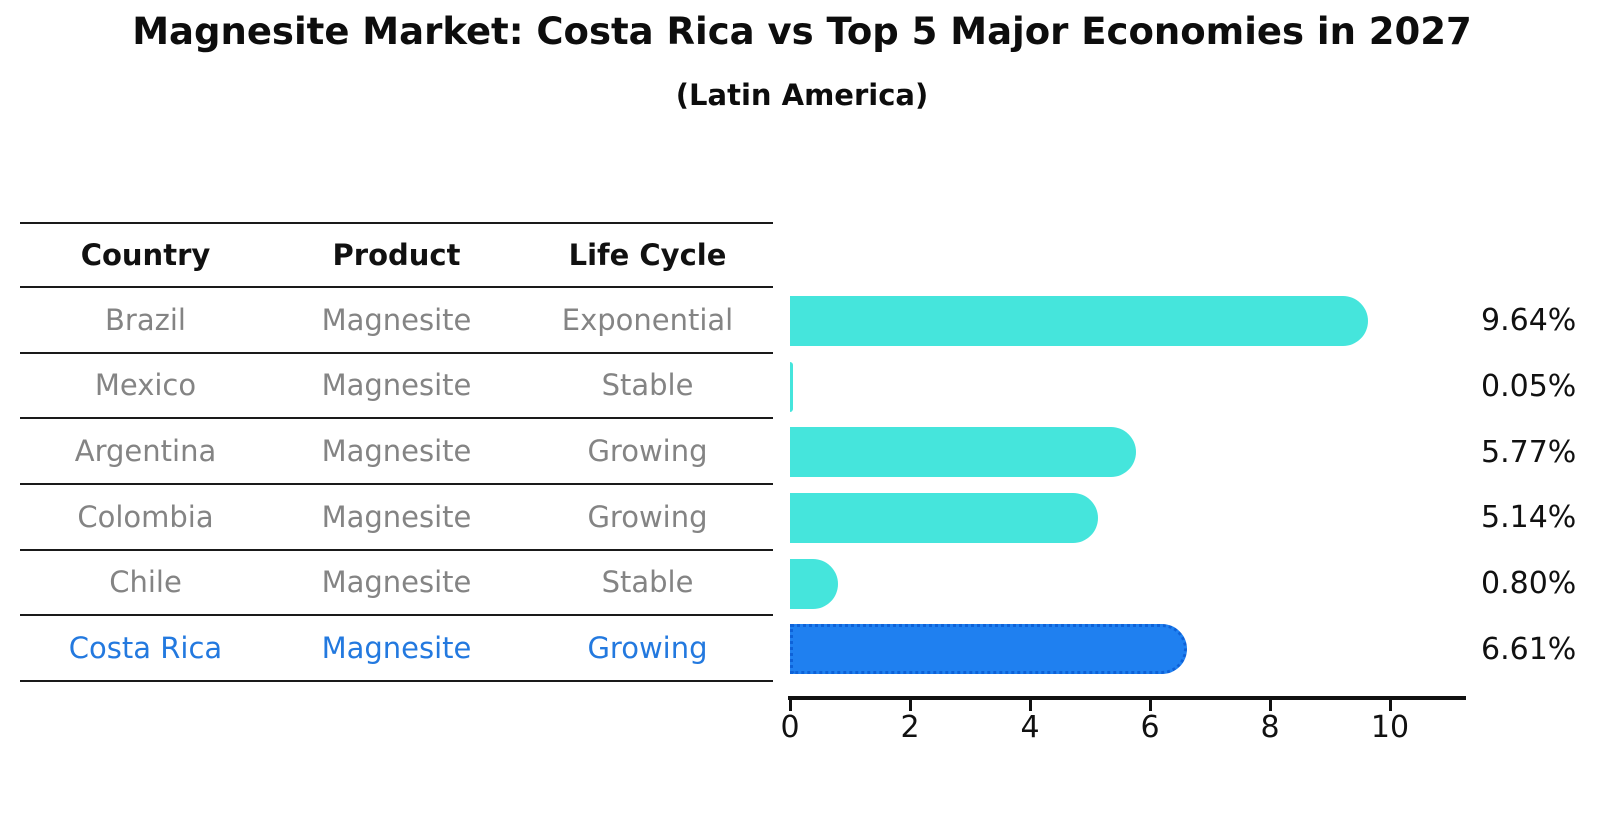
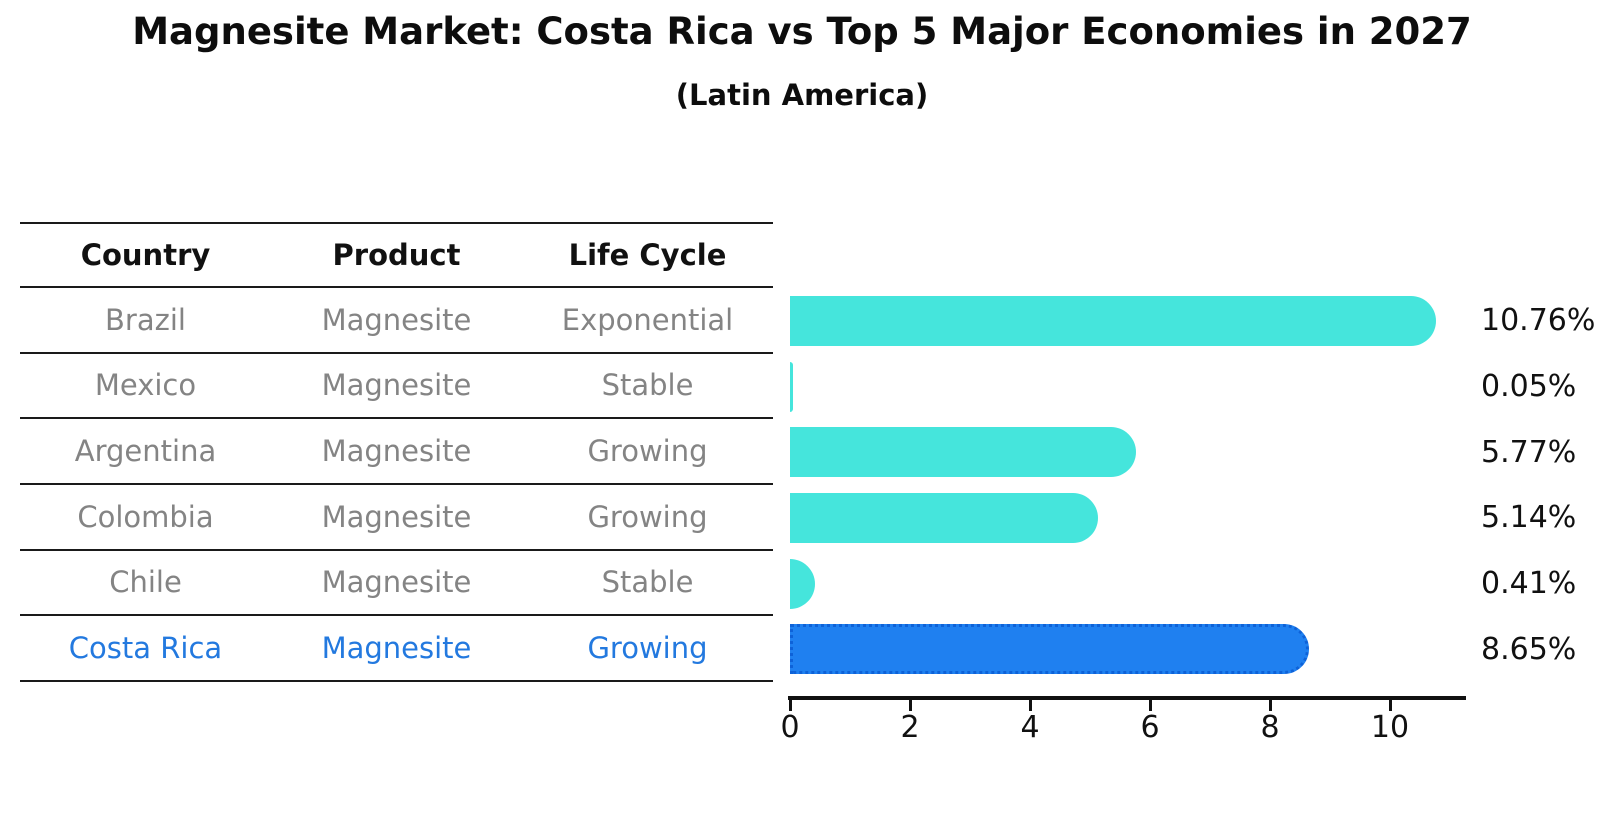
Brazil: 9.64% -> 10.76%
Chile: 0.80% -> 0.41%
Costa Rica: 6.61% -> 8.65%
